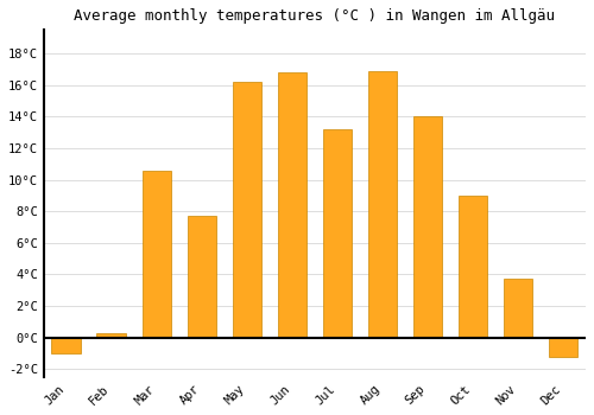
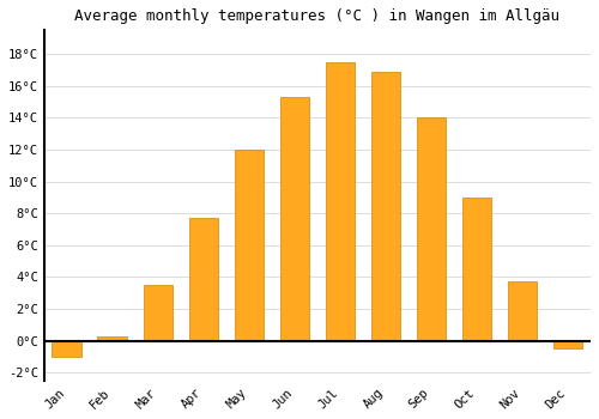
Mar: 10.6°C -> 3.5°C
May: 16.2°C -> 12.0°C
Jun: 16.8°C -> 15.3°C
Jul: 13.2°C -> 17.5°C
Dec: -1.2°C -> -0.5°C
